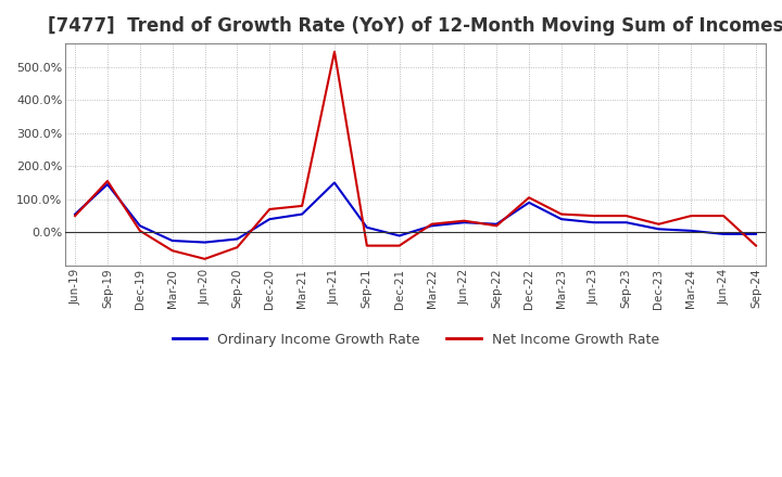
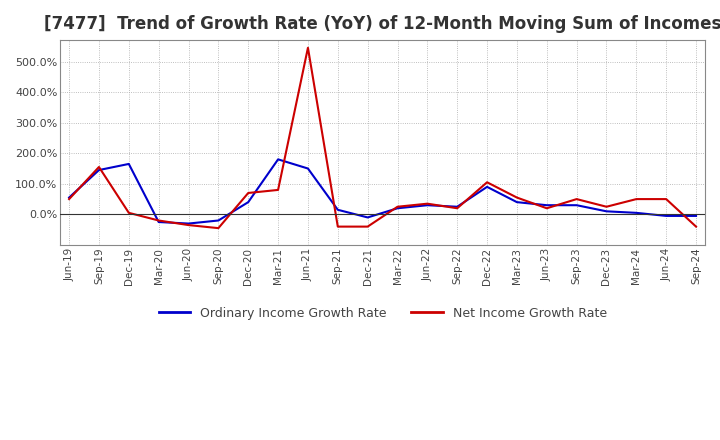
Ordinary Income Growth Rate/Dec-19: 20% -> 165%
Net Income Growth Rate/Mar-20: -55% -> -20%
Net Income Growth Rate/Jun-20: -80% -> -35%
Ordinary Income Growth Rate/Mar-21: 55% -> 180%
Net Income Growth Rate/Jun-23: 50% -> 20%
